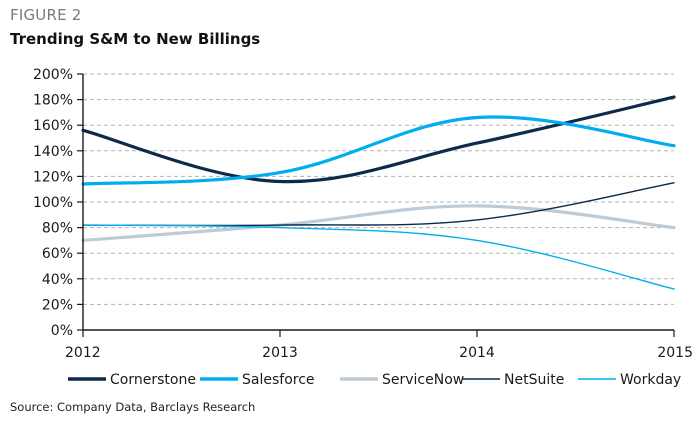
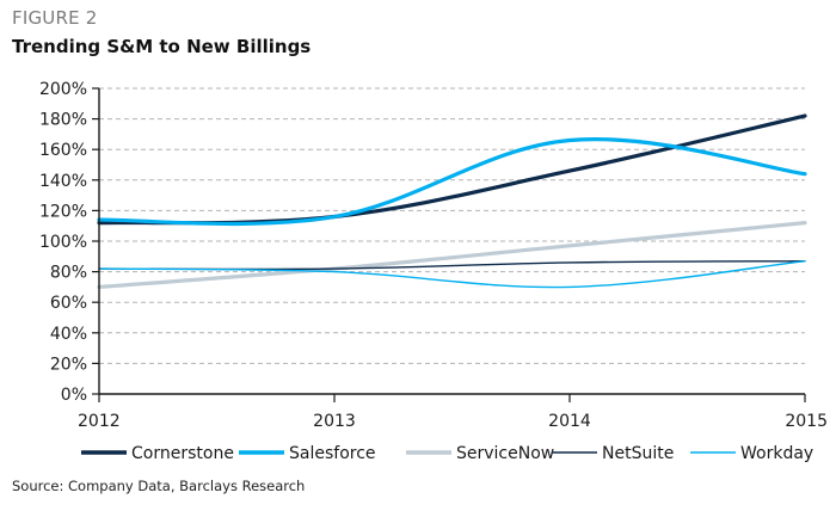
Cornerstone/2012: 156% -> 112%
Salesforce/2013: 123% -> 116%
ServiceNow/2015: 80% -> 112%
NetSuite/2015: 115% -> 87%
Workday/2015: 32% -> 87%
